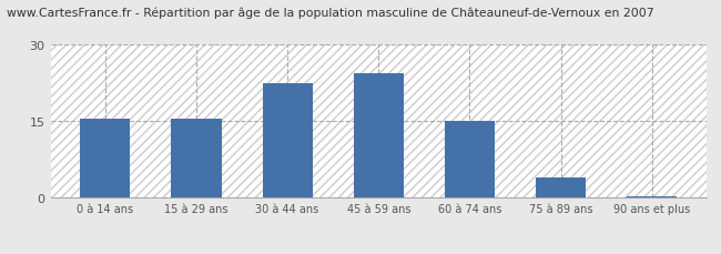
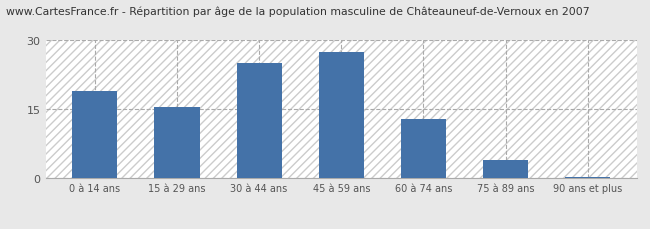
0 à 14 ans: 15.5 -> 19.0
30 à 44 ans: 22.5 -> 25.0
45 à 59 ans: 24.5 -> 27.5
60 à 74 ans: 15.0 -> 13.0
